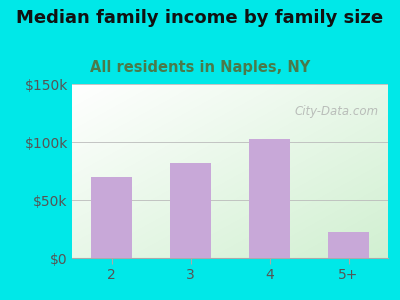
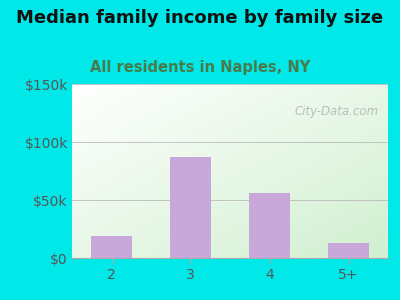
2: $70k -> $19k
3: $82k -> $87k
4: $103k -> $56k
5+: $22k -> $13k
